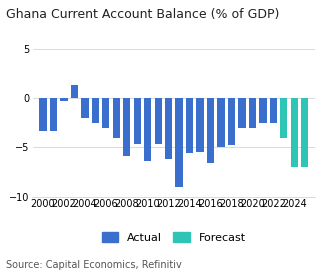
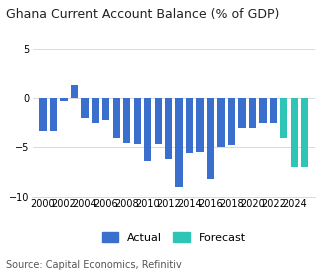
2006: -3.0 -> -2.2
2008: -5.9 -> -4.6
2016: -6.6 -> -8.2
